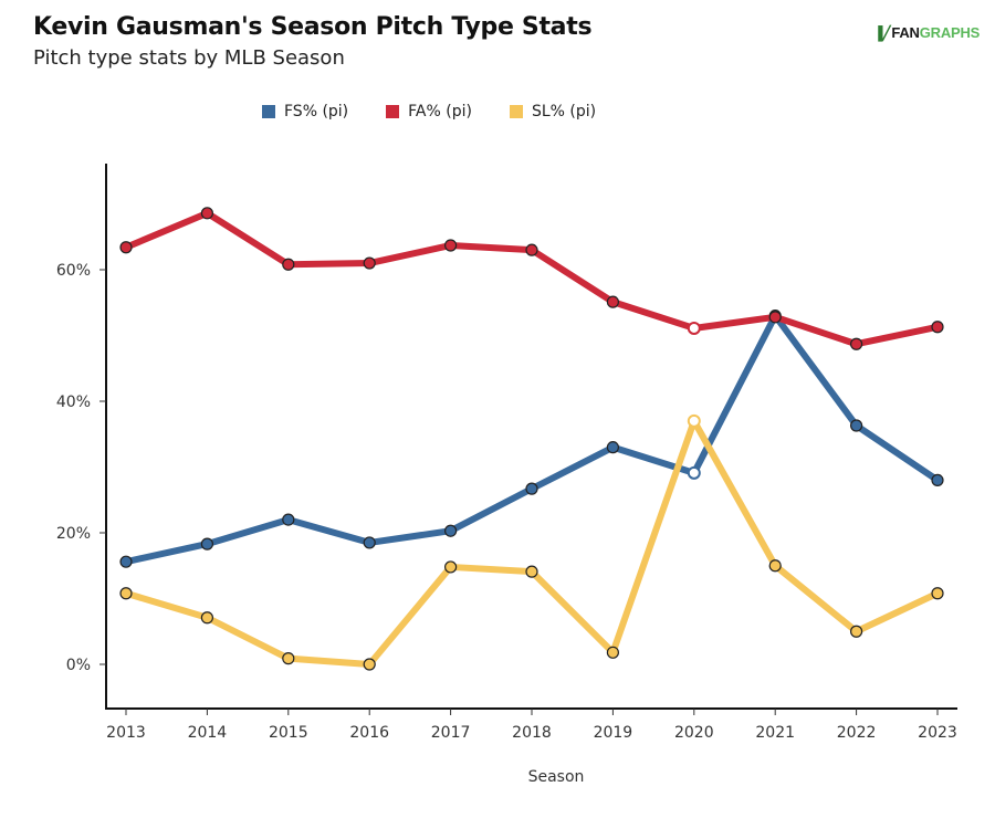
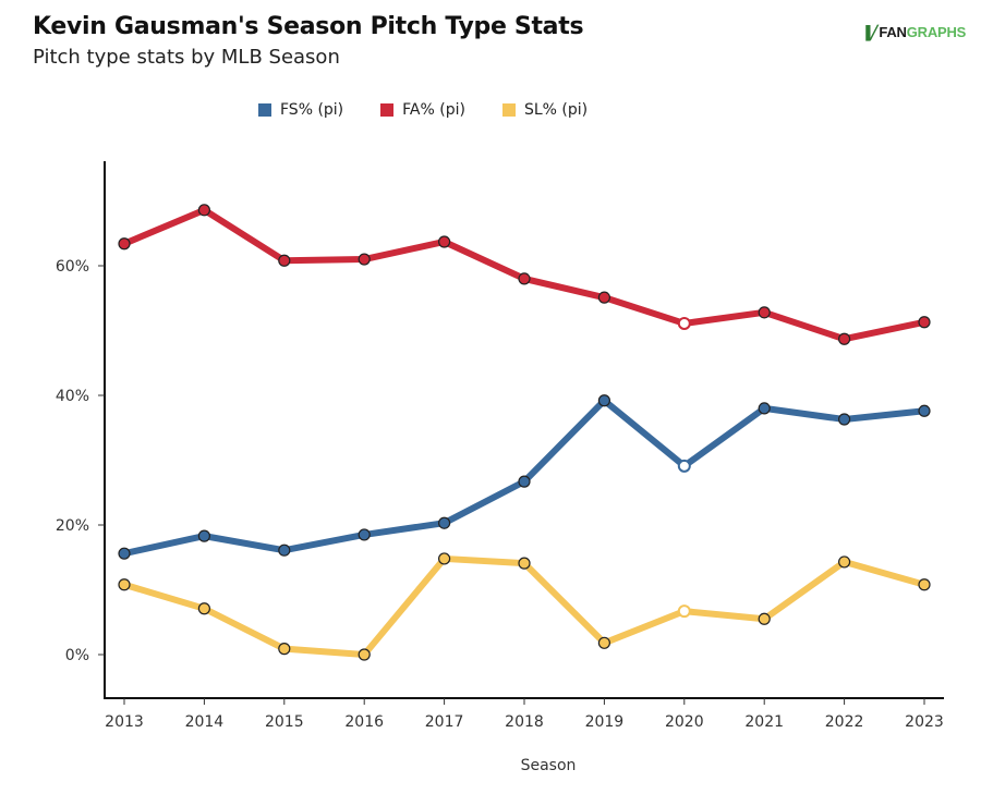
FS% (pi)/2015: 22% -> 16%
FA% (pi)/2018: 63% -> 58%
FS% (pi)/2019: 33% -> 39%
SL% (pi)/2020: 37% -> 7%
FS% (pi)/2021: 53% -> 38%
SL% (pi)/2021: 15% -> 6%
SL% (pi)/2022: 5% -> 14%
FS% (pi)/2023: 28% -> 38%
